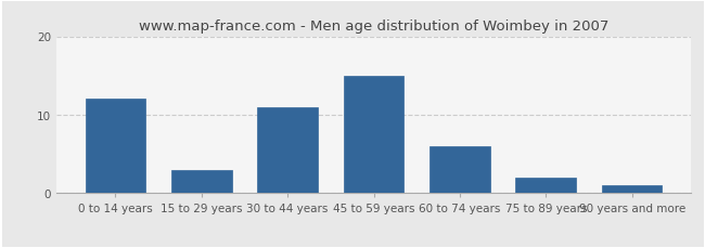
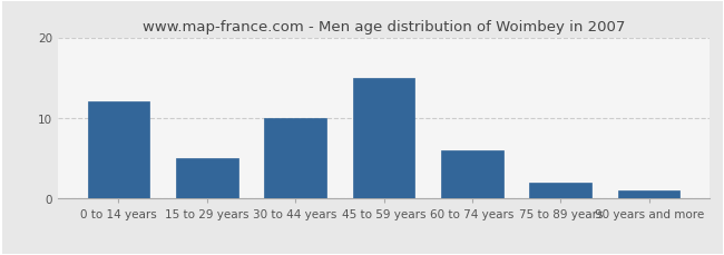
15 to 29 years: 3 -> 5
30 to 44 years: 11 -> 10
